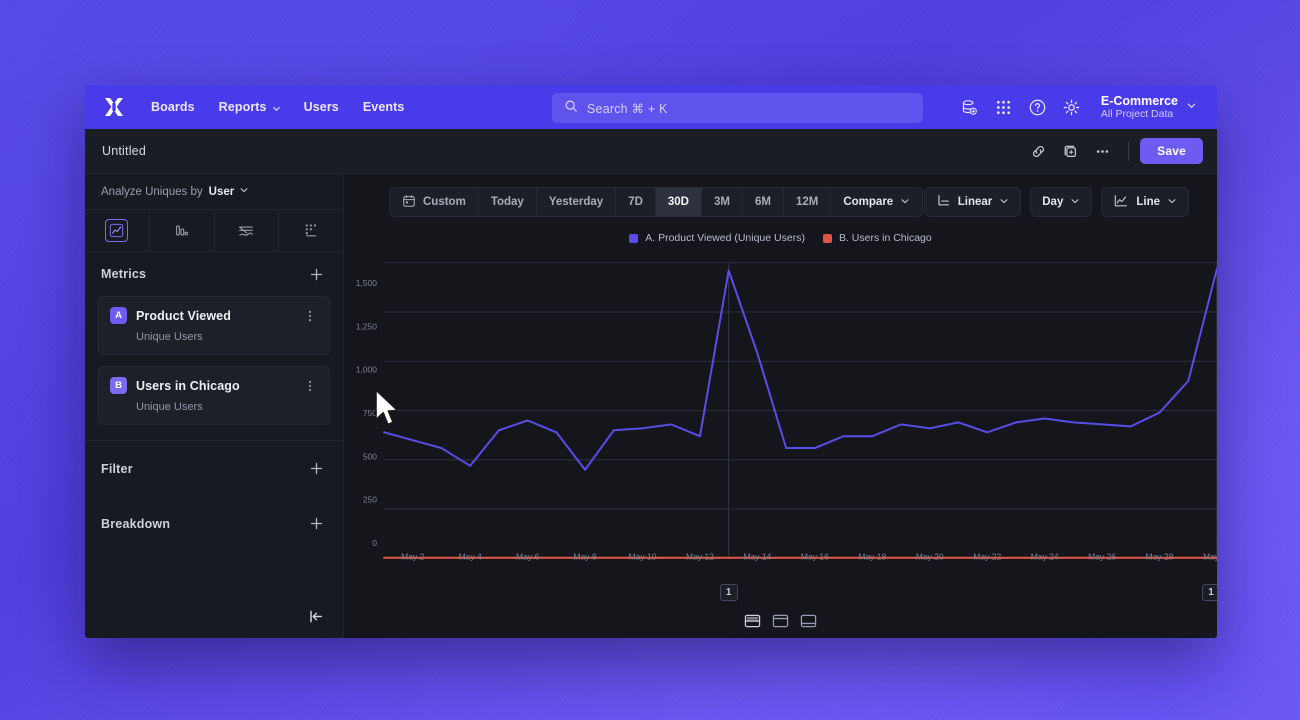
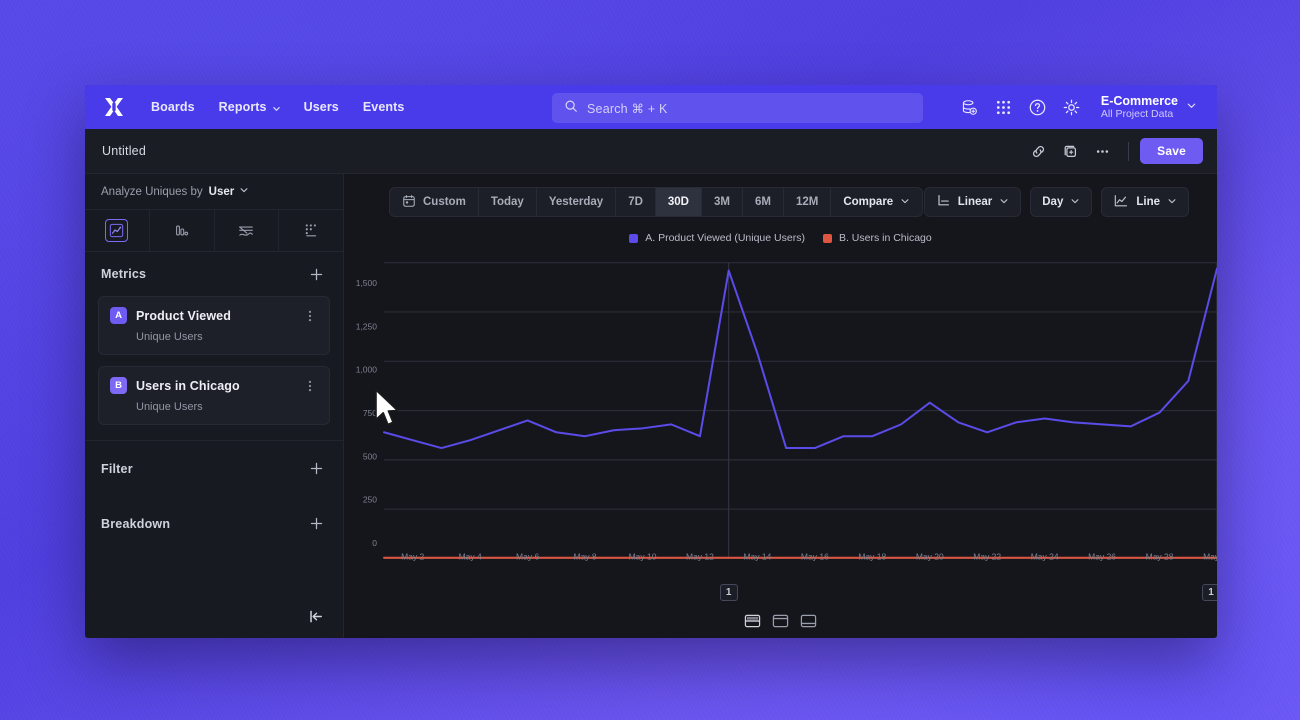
A. Product Viewed (Unique Users)/May 4: 470 -> 600
A. Product Viewed (Unique Users)/May 8: 450 -> 620
A. Product Viewed (Unique Users)/May 20: 660 -> 790
